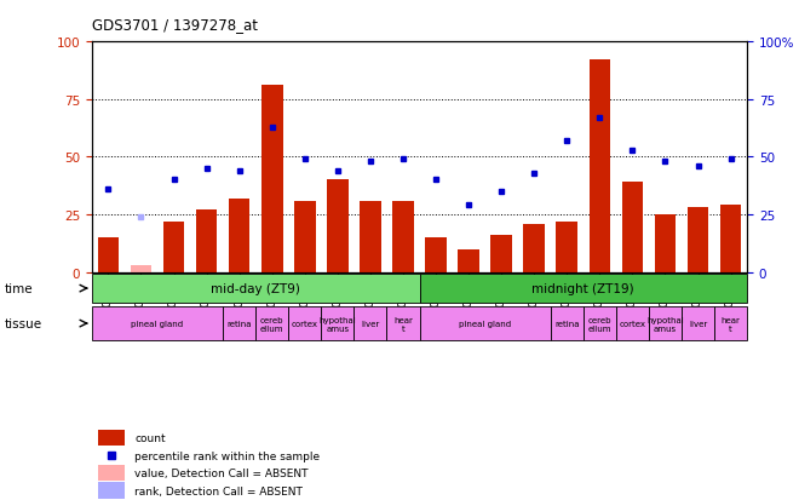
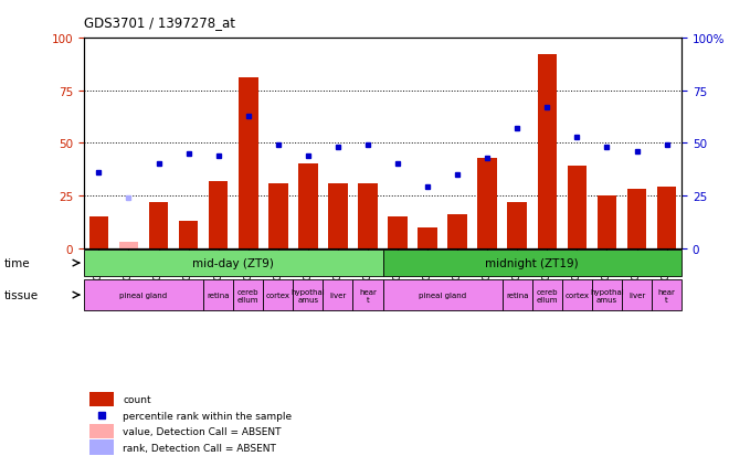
GSM310038: 27 -> 13
GSM310042: 21 -> 43
